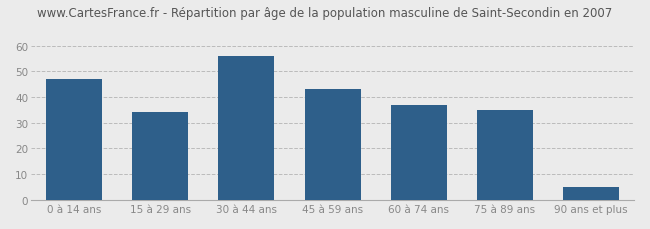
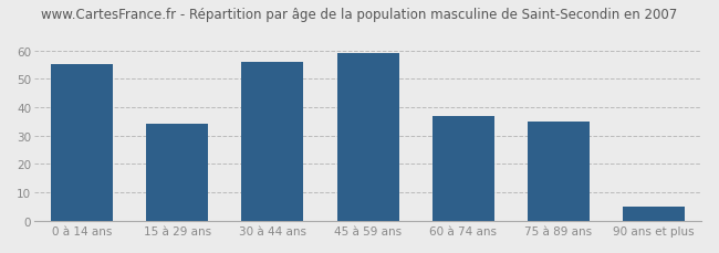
0 à 14 ans: 47 -> 55
45 à 59 ans: 43 -> 59
